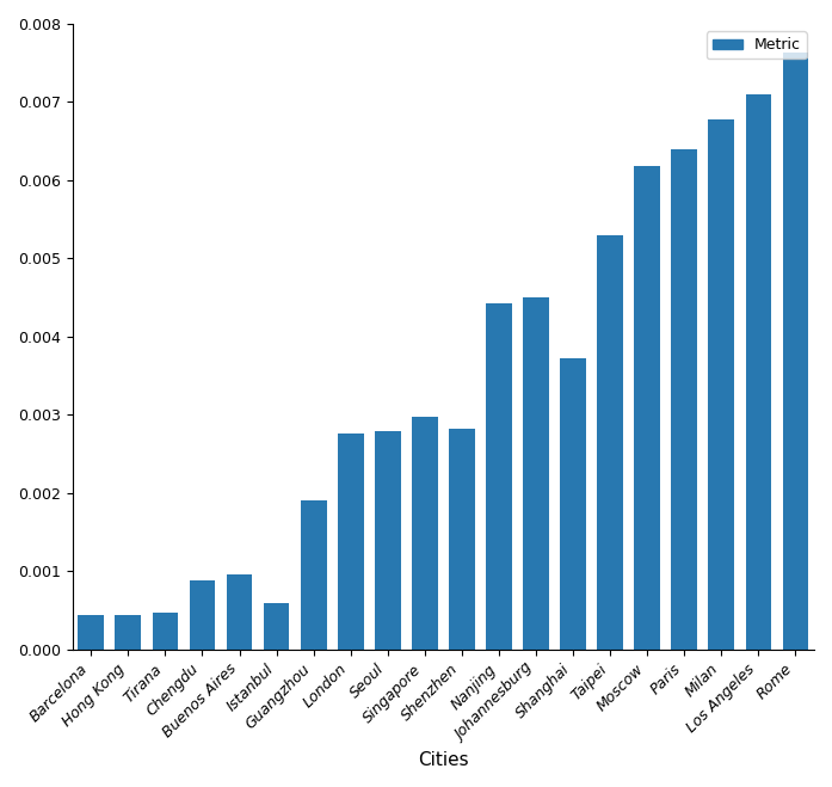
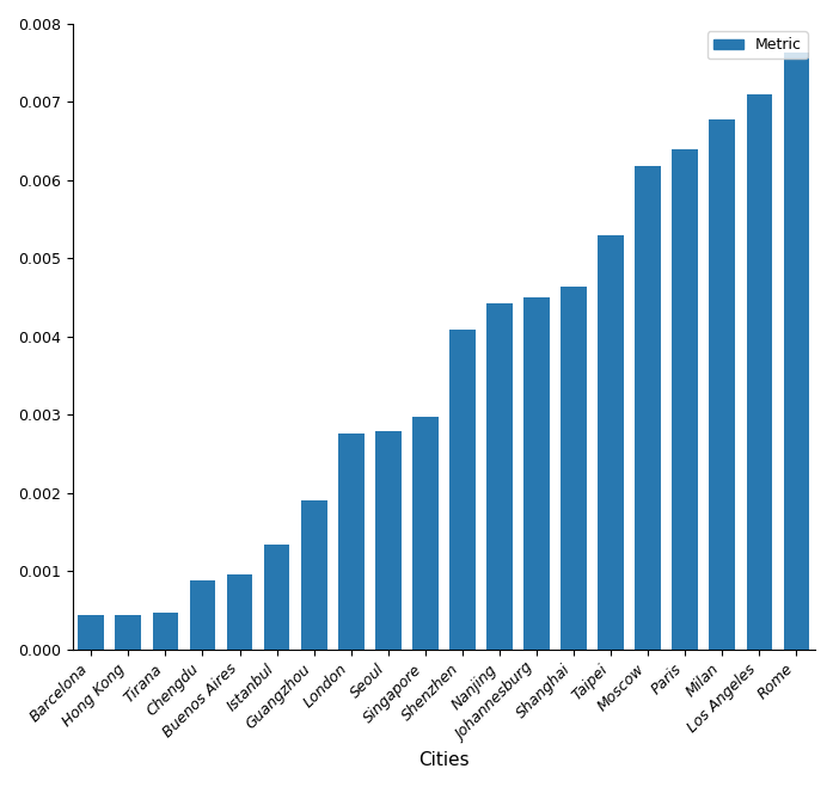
Istanbul: 0.00060 -> 0.00134
Shenzhen: 0.00282 -> 0.00409
Shanghai: 0.00372 -> 0.00464
